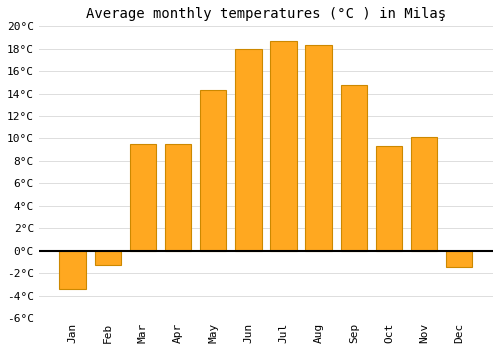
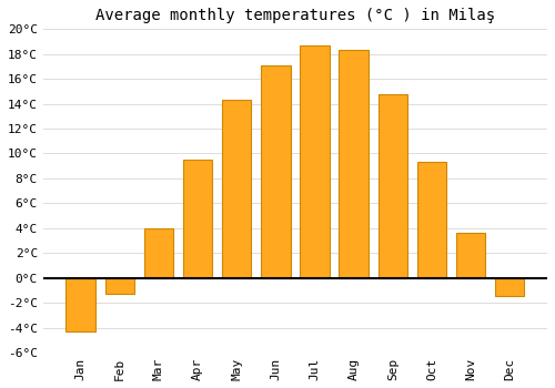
Jan: -3.4°C -> -4.3°C
Mar: 9.5°C -> 4.0°C
Jun: 18.0°C -> 17.1°C
Nov: 10.1°C -> 3.6°C
